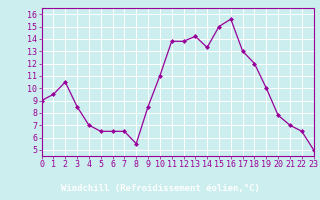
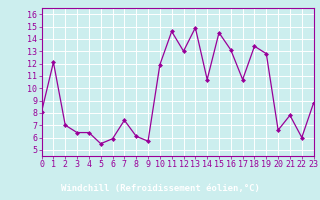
0: 9.0 -> 8.1
1: 9.5 -> 12.1
2: 10.5 -> 7.0
3: 8.5 -> 6.4
4: 7.0 -> 6.4
5: 6.5 -> 5.5
6: 6.5 -> 5.9
7: 6.5 -> 7.4
8: 5.5 -> 6.1
9: 8.5 -> 5.7
10: 11.0 -> 11.9
11: 13.8 -> 14.6
12: 13.8 -> 13.0
13: 14.2 -> 14.9
14: 13.3 -> 10.7
15: 15.0 -> 14.5
16: 15.6 -> 13.1
17: 13.0 -> 10.7
18: 12.0 -> 13.4
19: 10.0 -> 12.8
20: 7.8 -> 6.6
21: 7.0 -> 7.8
22: 6.5 -> 6.0
23: 5.0 -> 8.8
